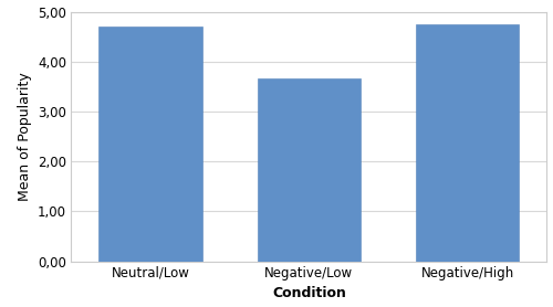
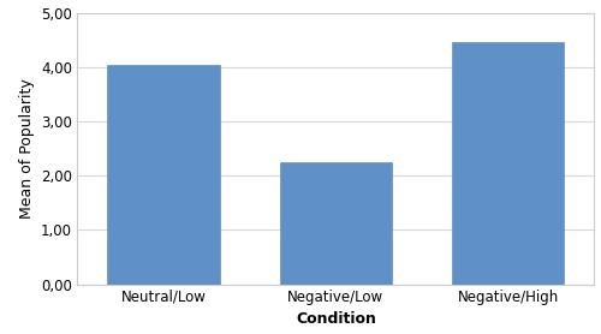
Neutral/Low: 4,70 -> 4,05
Negative/Low: 3,67 -> 2,25
Negative/High: 4,75 -> 4,45
